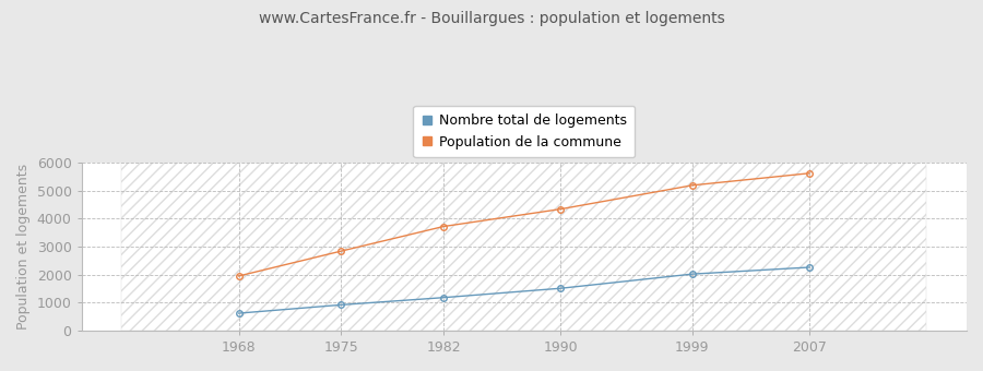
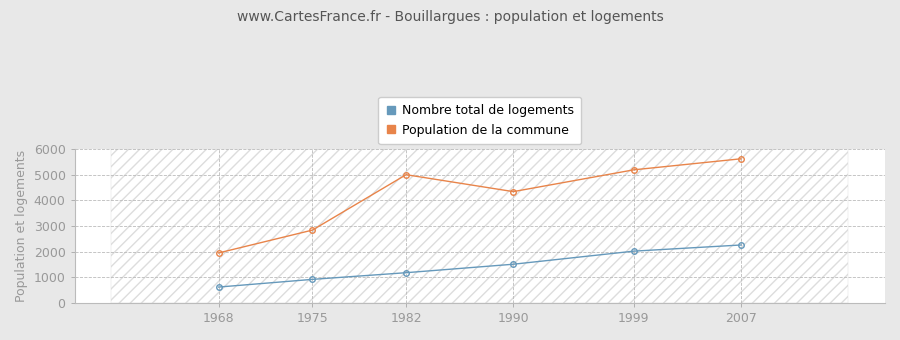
Population de la commune/1982: 3720 -> 5000
